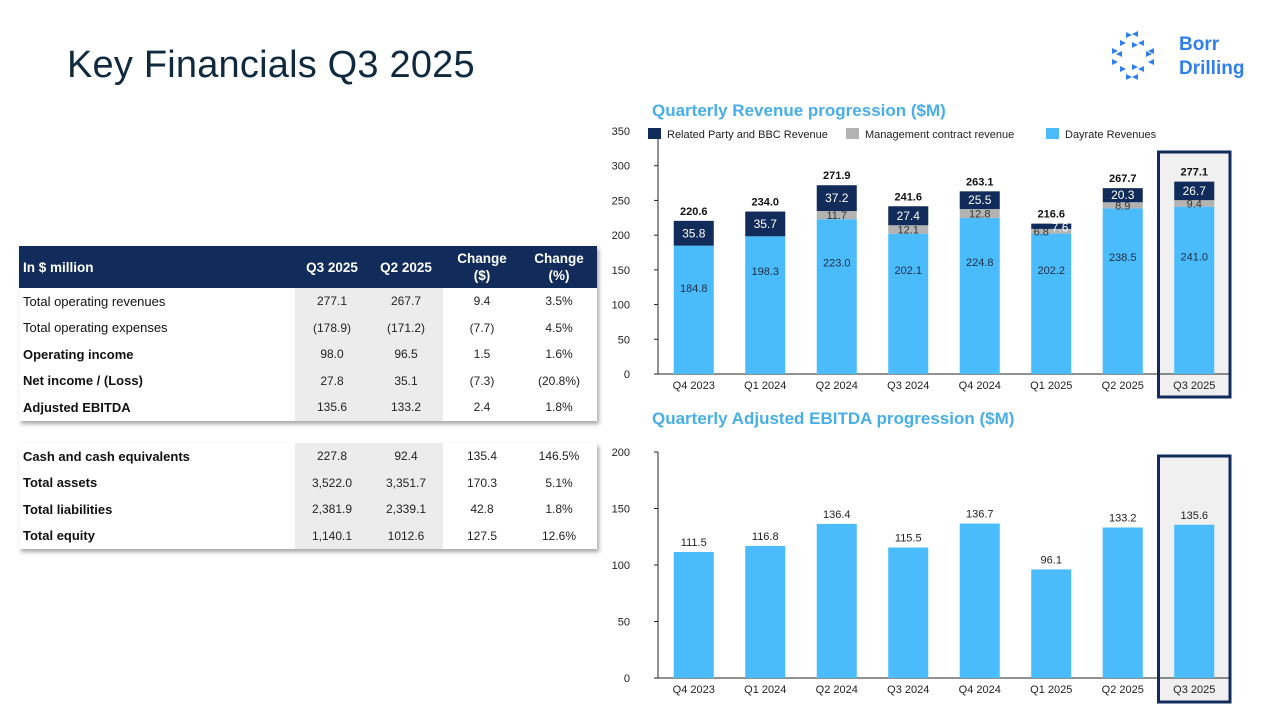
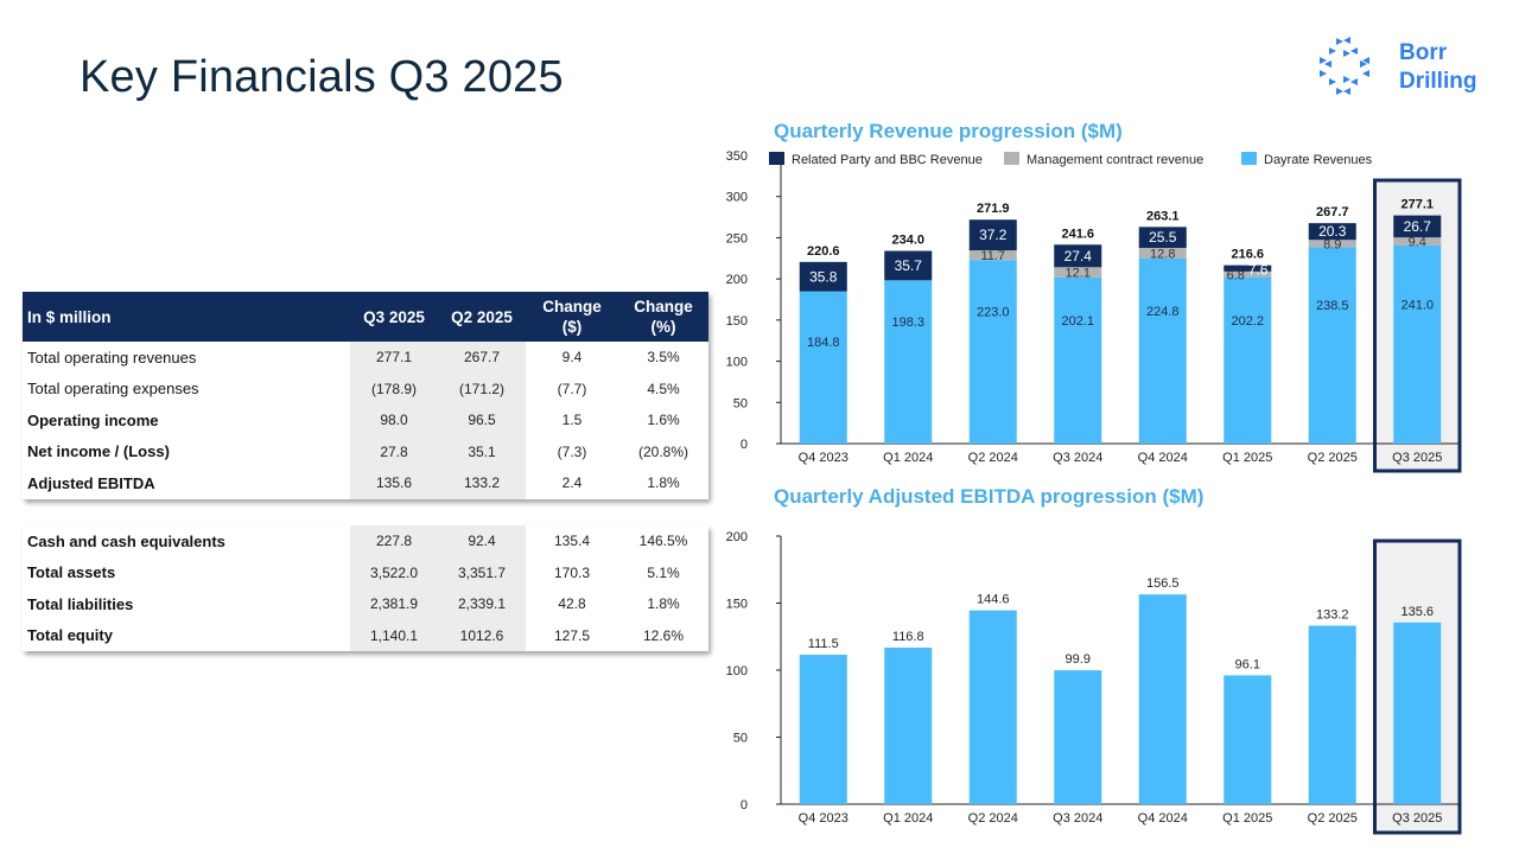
Quarterly Adjusted EBITDA progression ($M)/Q2 2024: 136.4 -> 144.6
Quarterly Adjusted EBITDA progression ($M)/Q3 2024: 115.5 -> 99.9
Quarterly Adjusted EBITDA progression ($M)/Q4 2024: 136.7 -> 156.5
